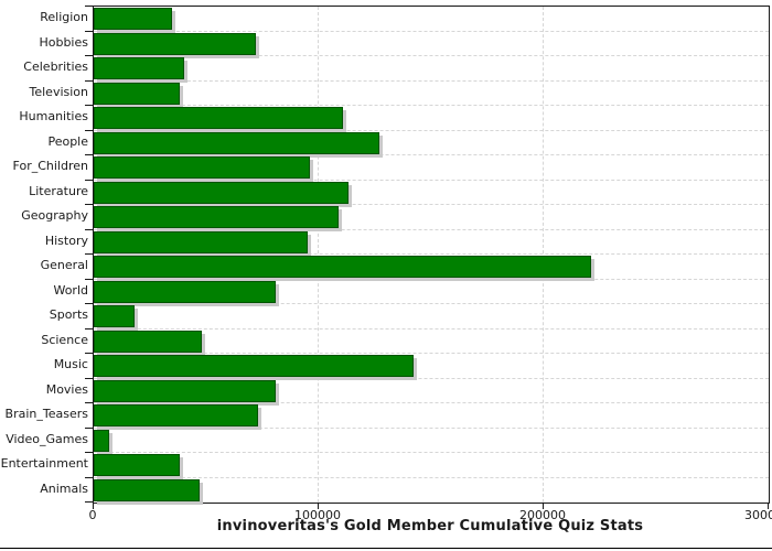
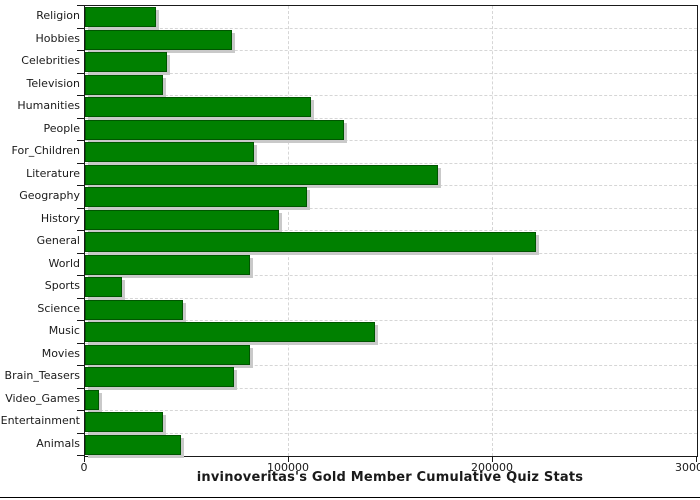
For_Children: 96000 -> 83000
Literature: 113000 -> 173000
